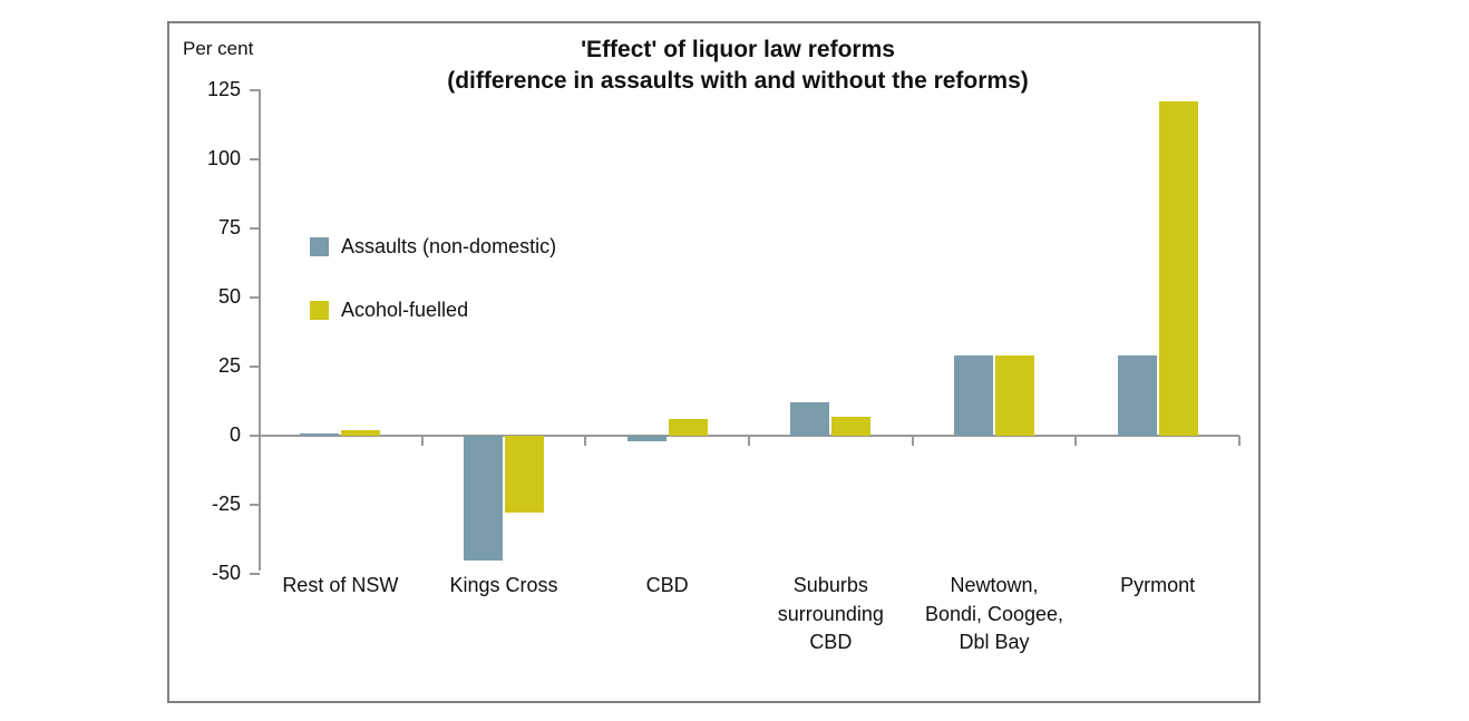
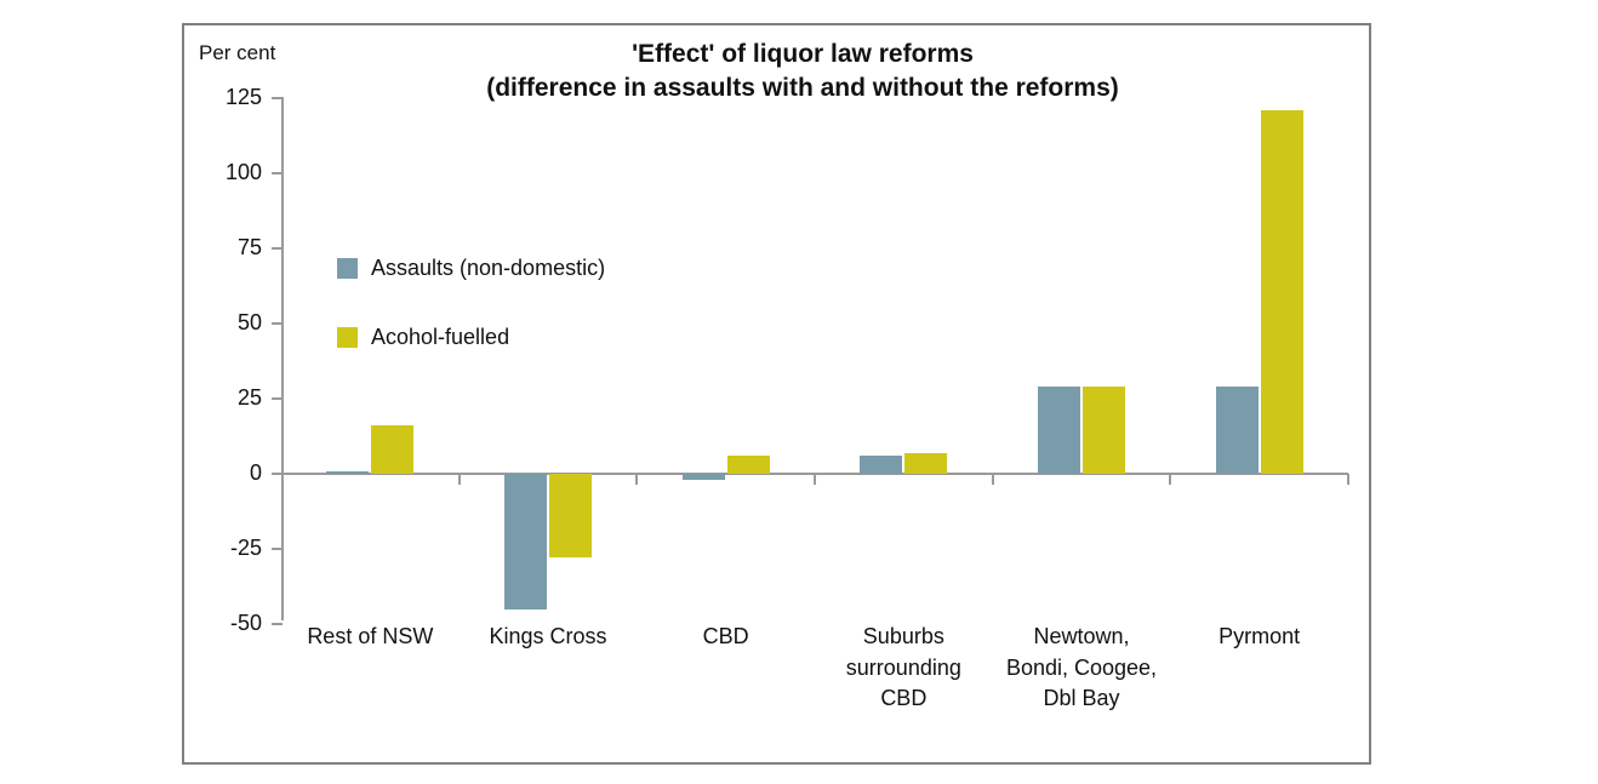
Acohol-fuelled/Rest of NSW: 2 -> 16
Assaults (non-domestic)/Suburbs surrounding CBD: 12 -> 6
